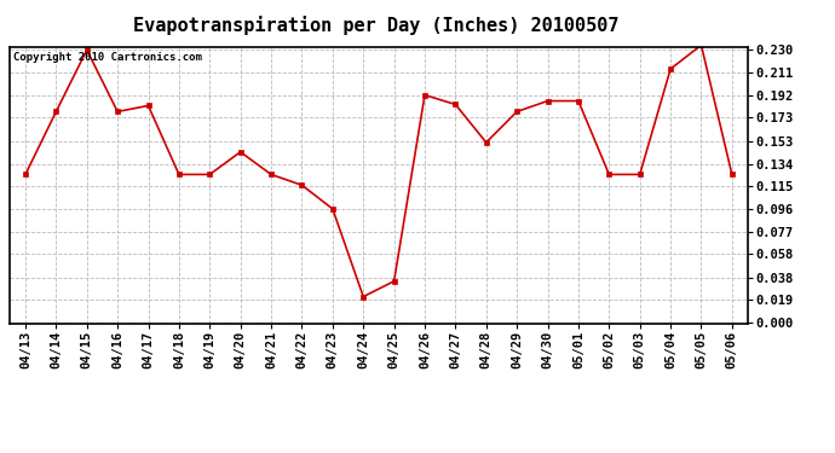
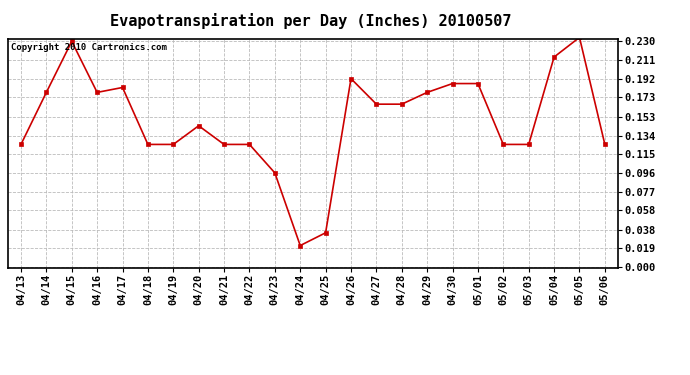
04/22: 0.116 -> 0.125
04/27: 0.184 -> 0.166
04/28: 0.152 -> 0.166
